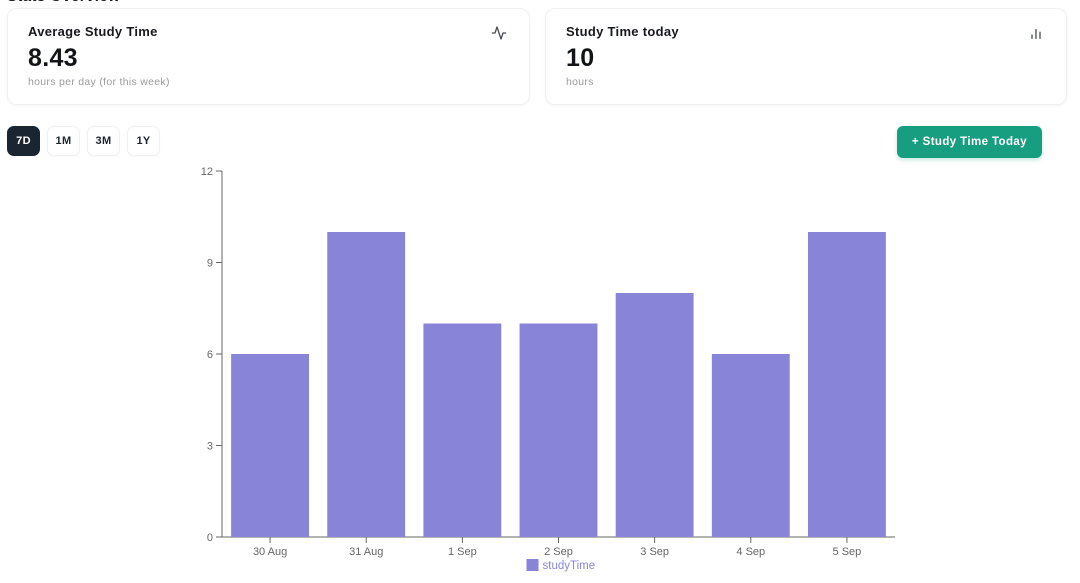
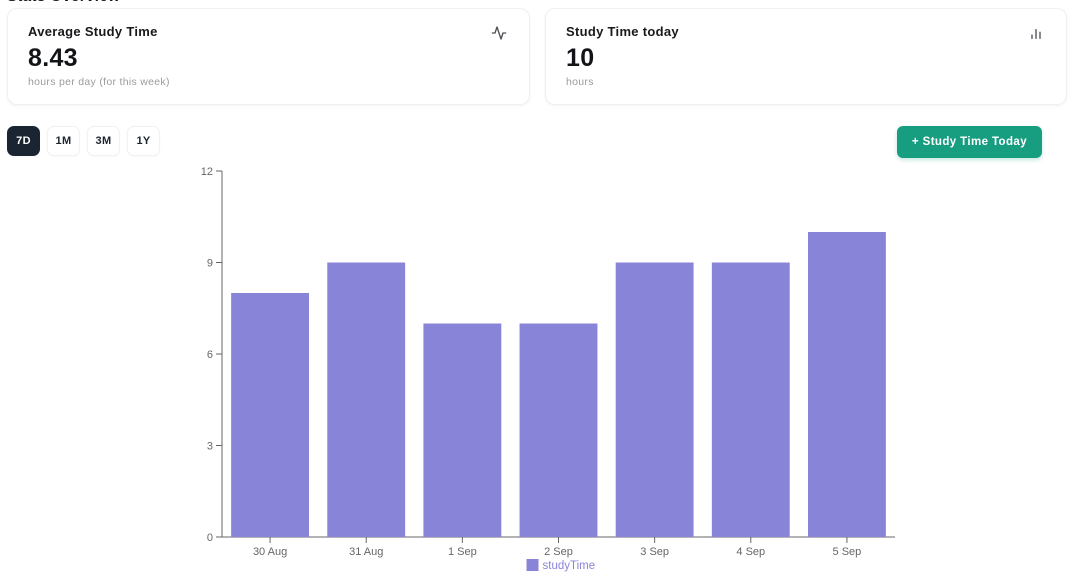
30 Aug: 6 -> 8
31 Aug: 10 -> 9
3 Sep: 8 -> 9
4 Sep: 6 -> 9
